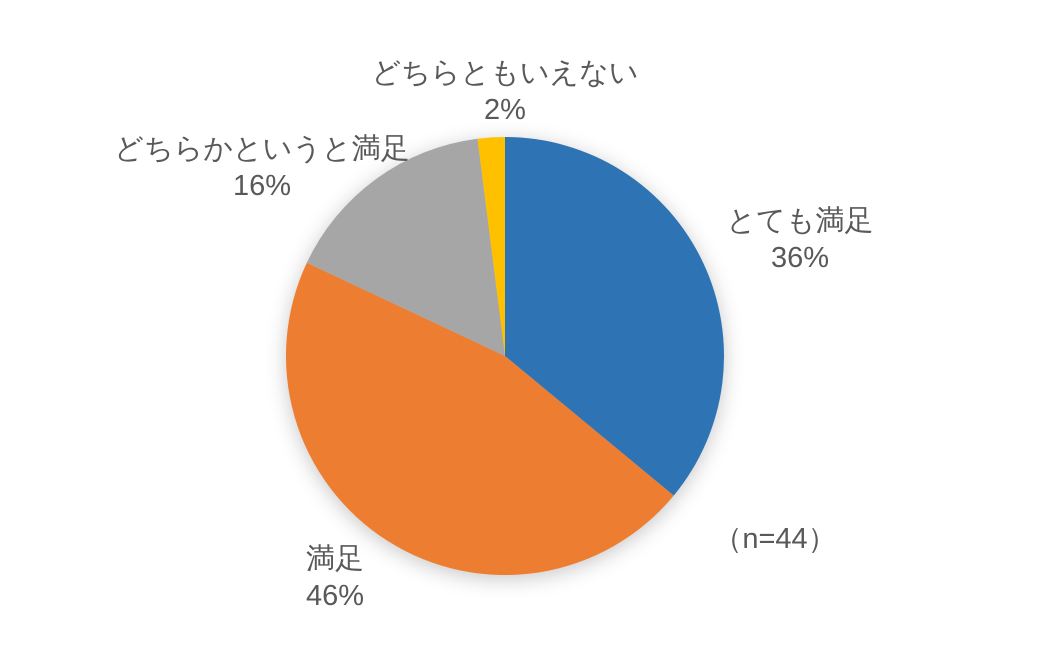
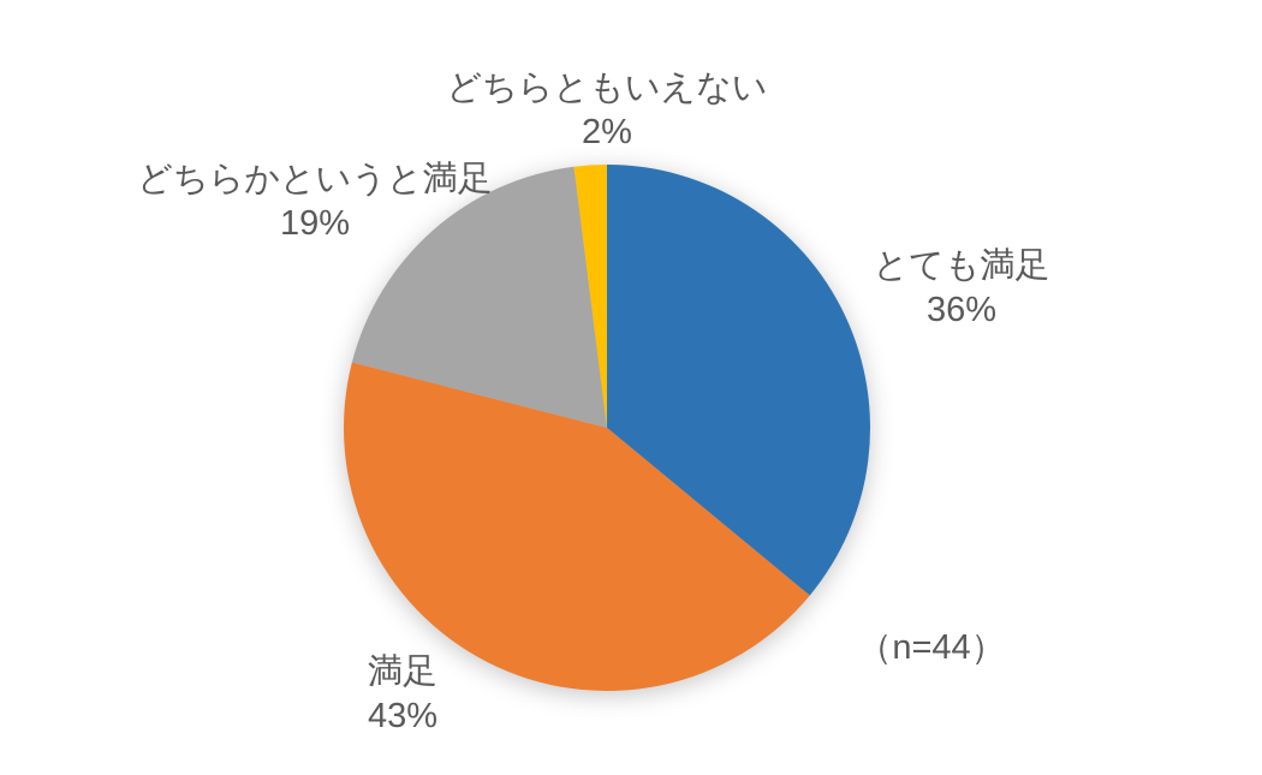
満足: 46% -> 43%
どちらかというと満足: 16% -> 19%
